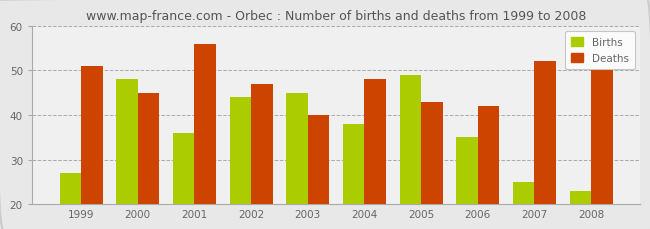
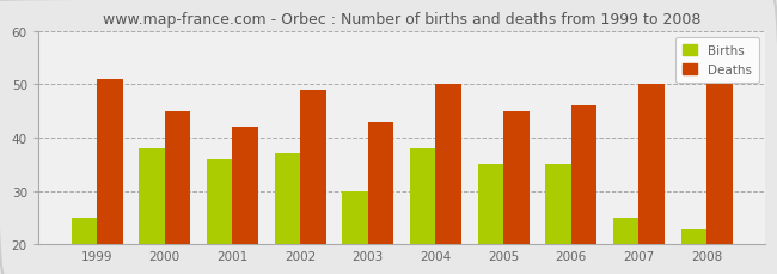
Births/1999: 27 -> 25
Births/2000: 48 -> 38
Deaths/2001: 56 -> 42
Births/2002: 44 -> 37
Deaths/2002: 47 -> 49
Births/2003: 45 -> 30
Deaths/2003: 40 -> 43
Deaths/2004: 48 -> 50
Births/2005: 49 -> 35
Deaths/2005: 43 -> 45
Deaths/2006: 42 -> 46
Deaths/2007: 52 -> 50
